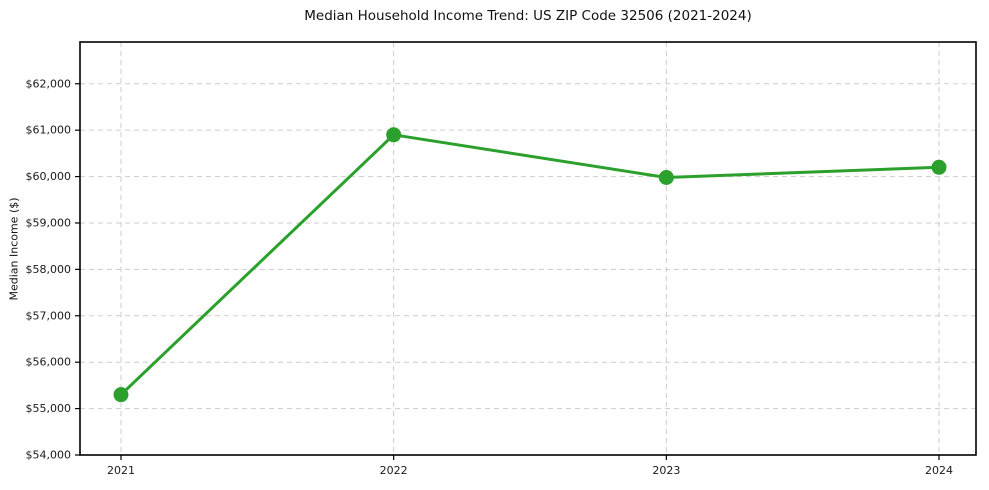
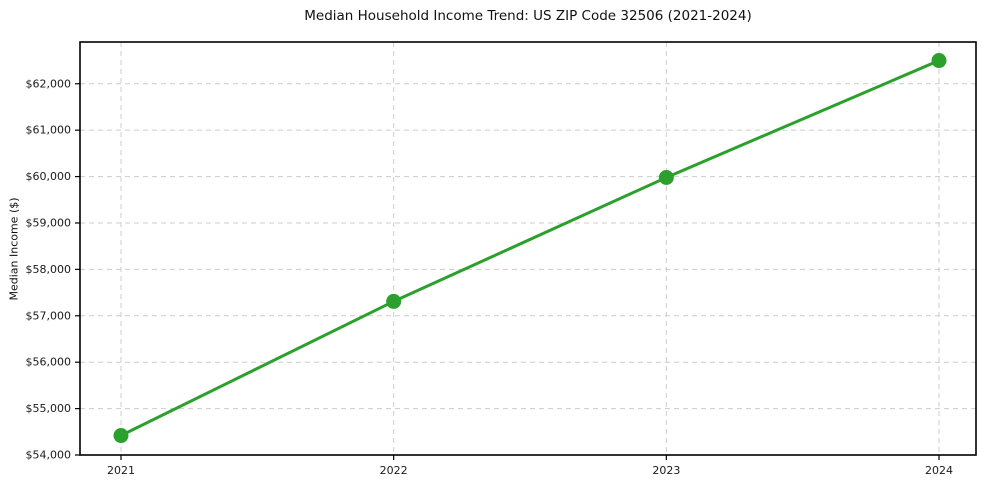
2021: $55300 -> $54400
2022: $60900 -> $57300
2024: $60200 -> $62500
